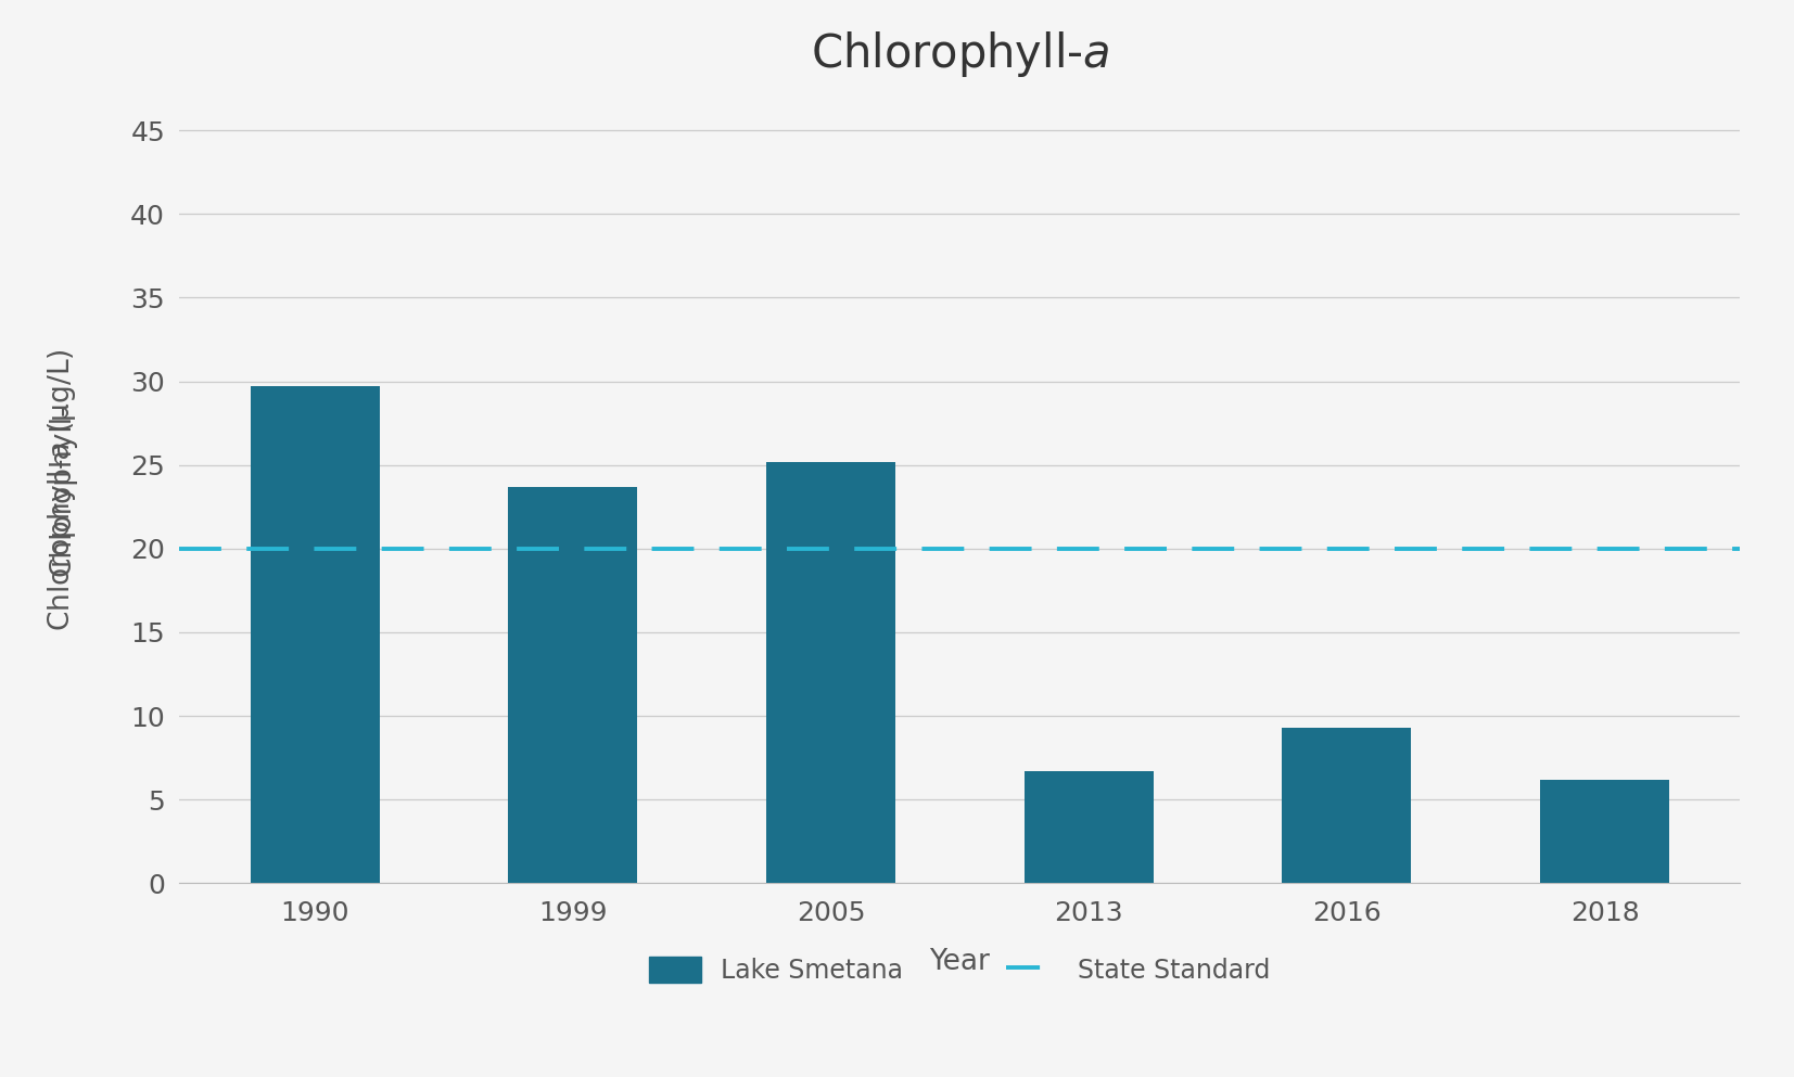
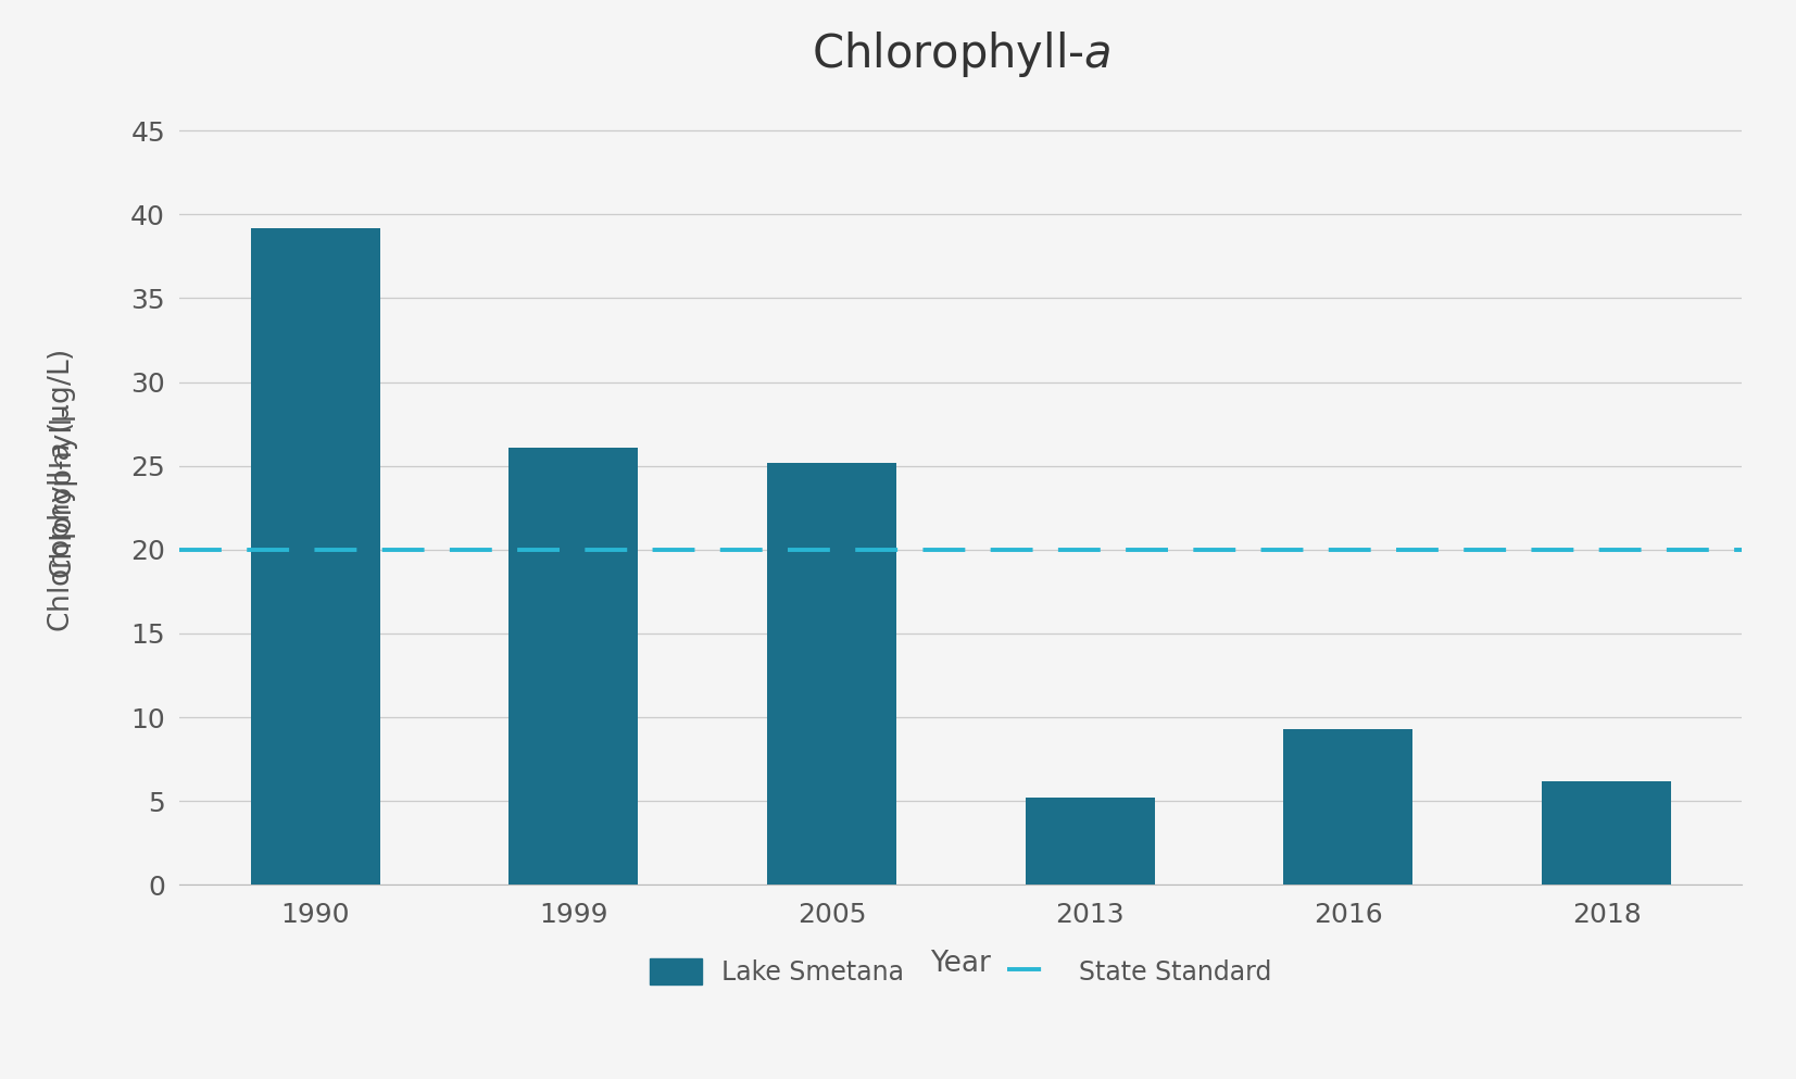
1990: 29.7 -> 39.2
1999: 23.7 -> 26.1
2013: 6.7 -> 5.2
